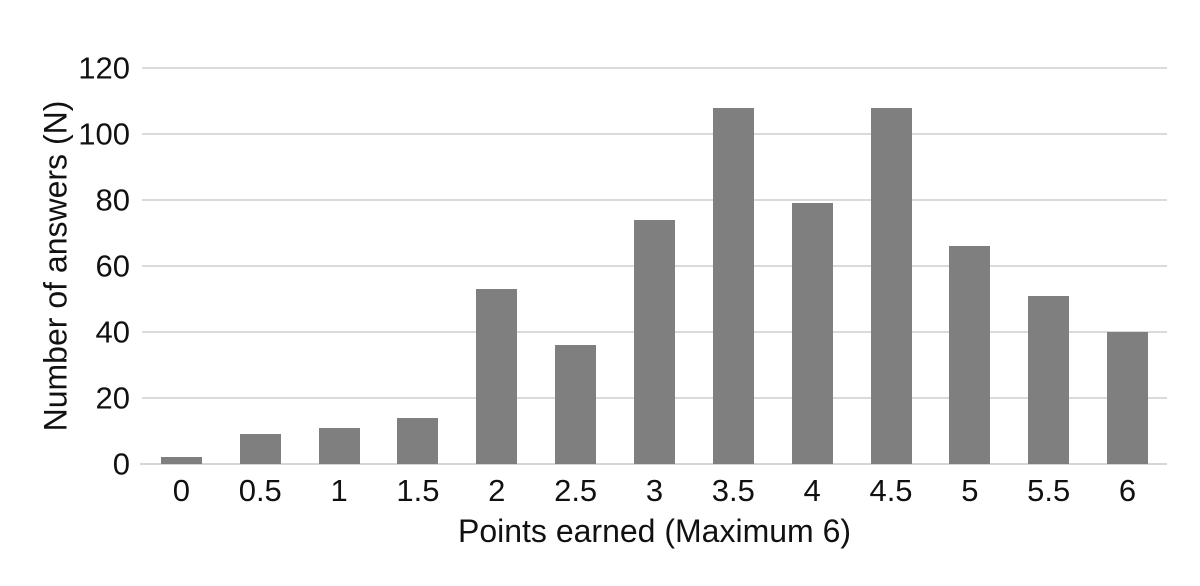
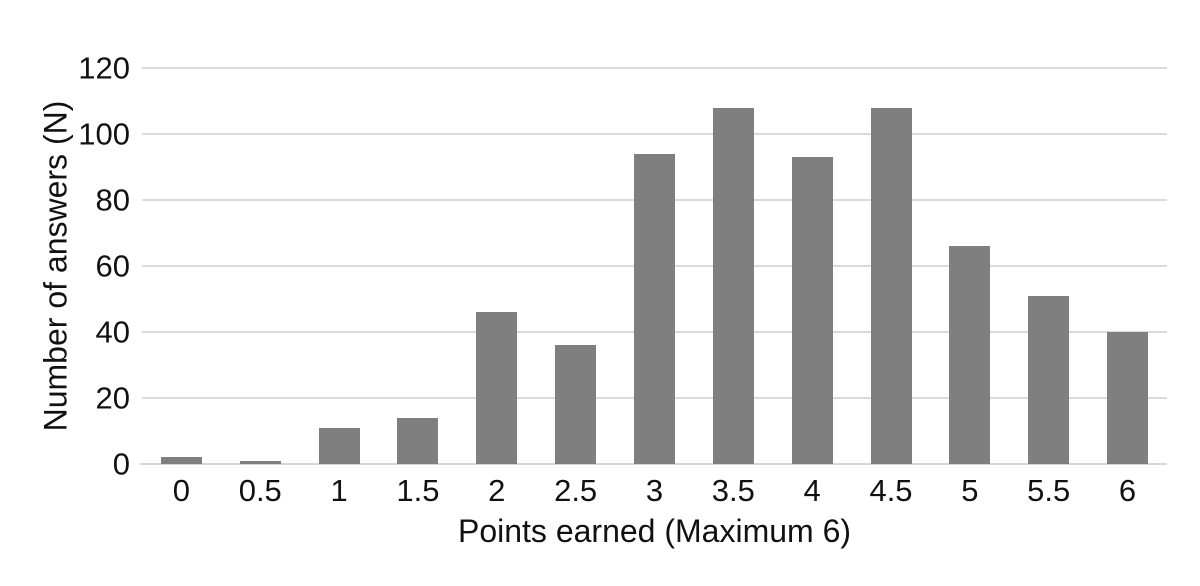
0.5: 9 -> 1
2: 53 -> 46
3: 74 -> 94
4: 79 -> 93
